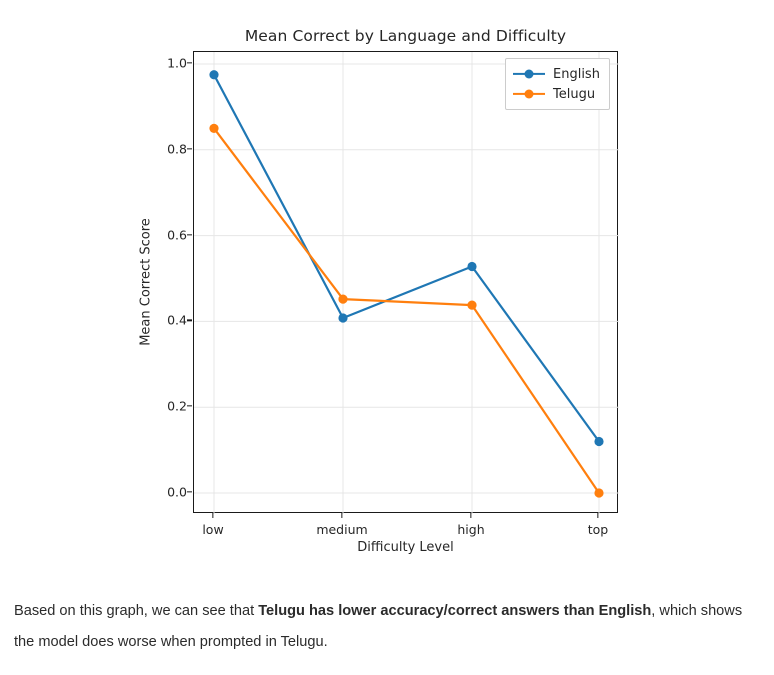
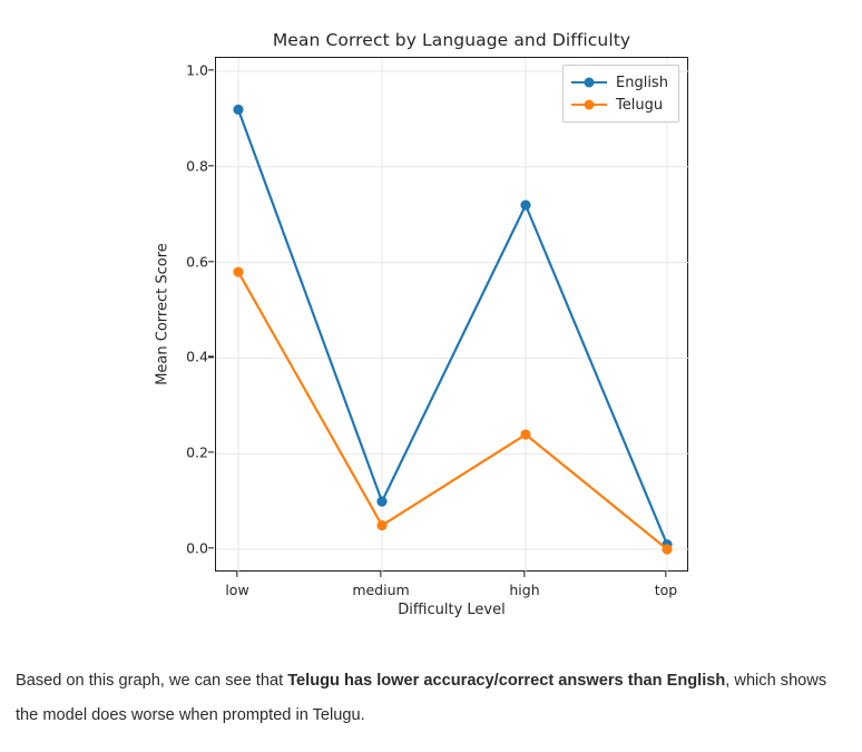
English/low: 0.97 -> 0.92
Telugu/low: 0.85 -> 0.58
English/medium: 0.41 -> 0.10
Telugu/medium: 0.45 -> 0.05
English/high: 0.53 -> 0.72
Telugu/high: 0.44 -> 0.24
English/top: 0.12 -> 0.01
